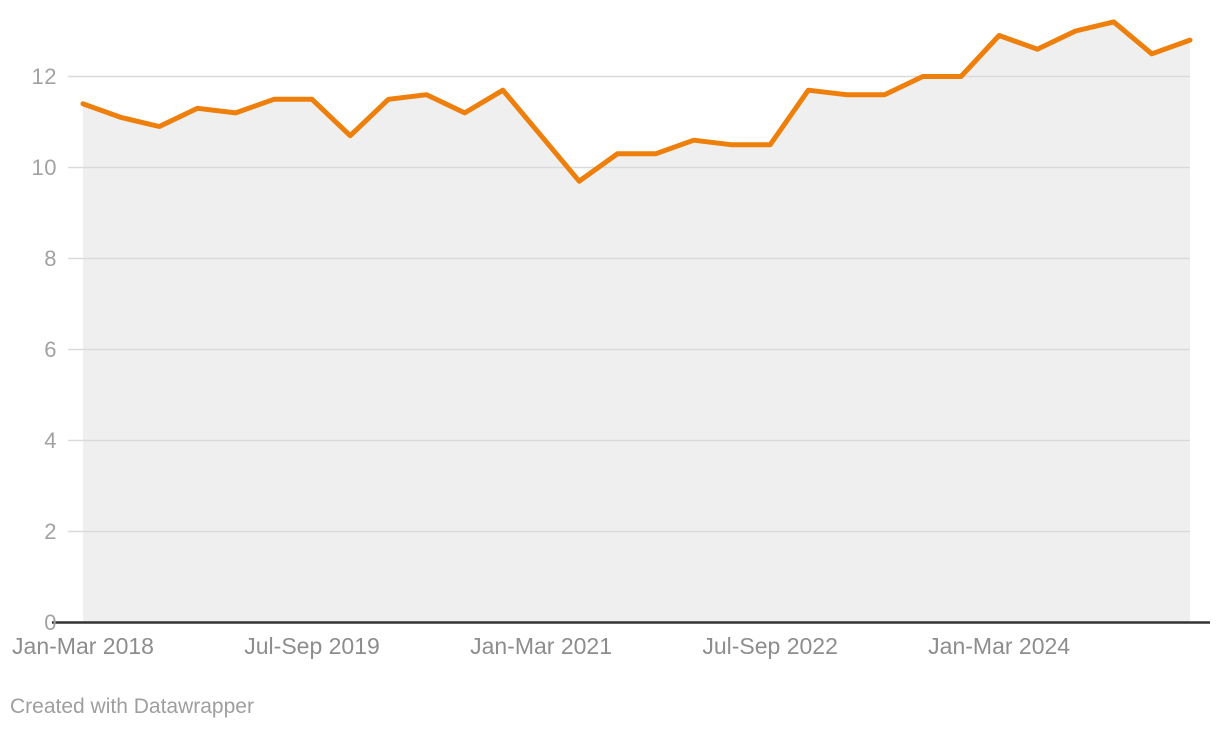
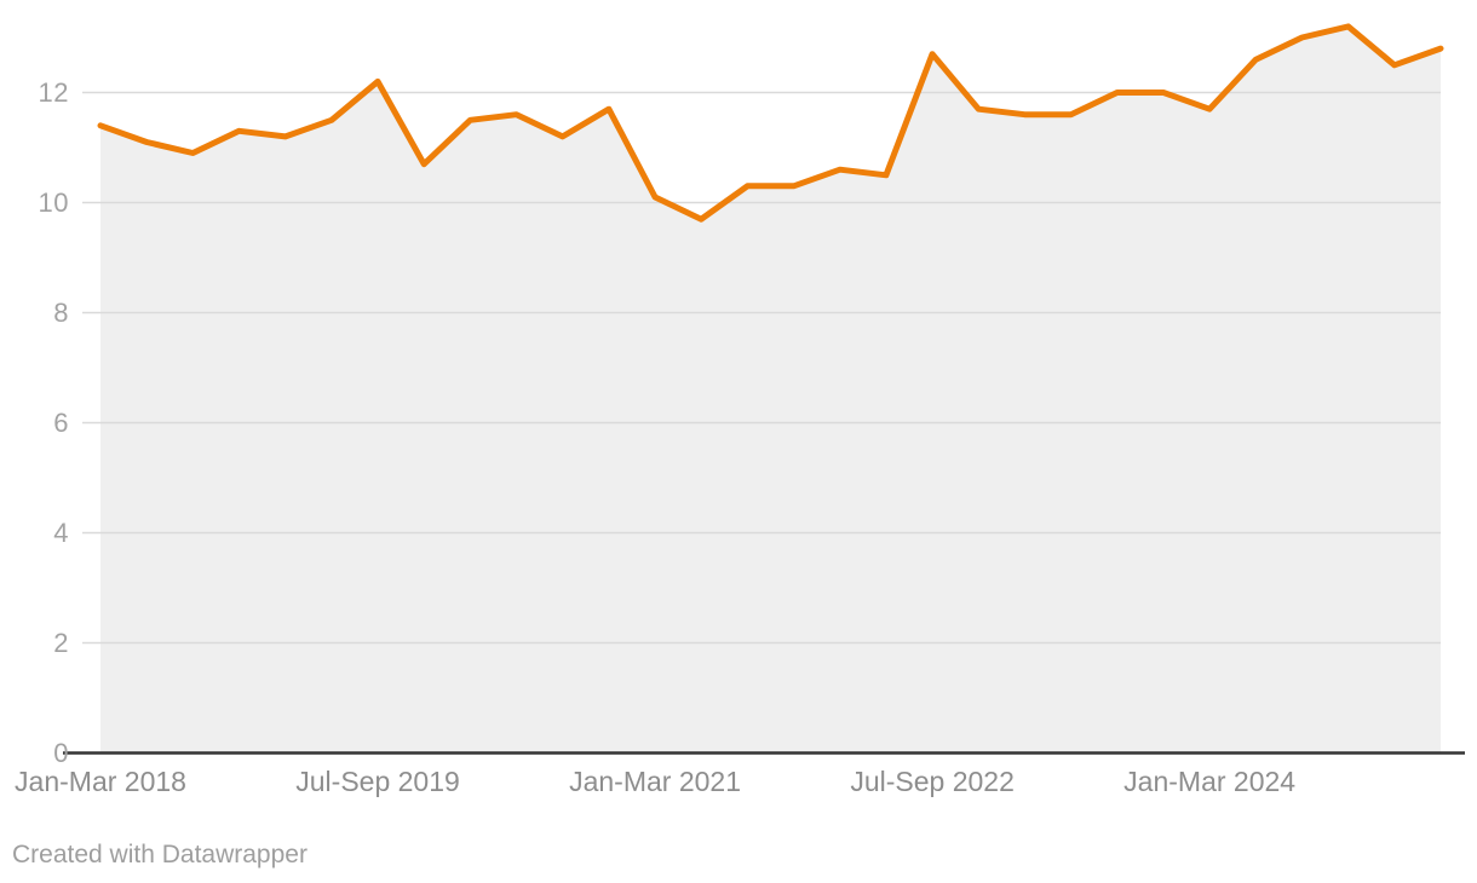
Jul-Sep 2019: 11.5 -> 12.2
Jan-Mar 2021: 10.7 -> 10.1
Jul-Sep 2022: 10.5 -> 12.7
Jan-Mar 2024: 12.9 -> 11.7
